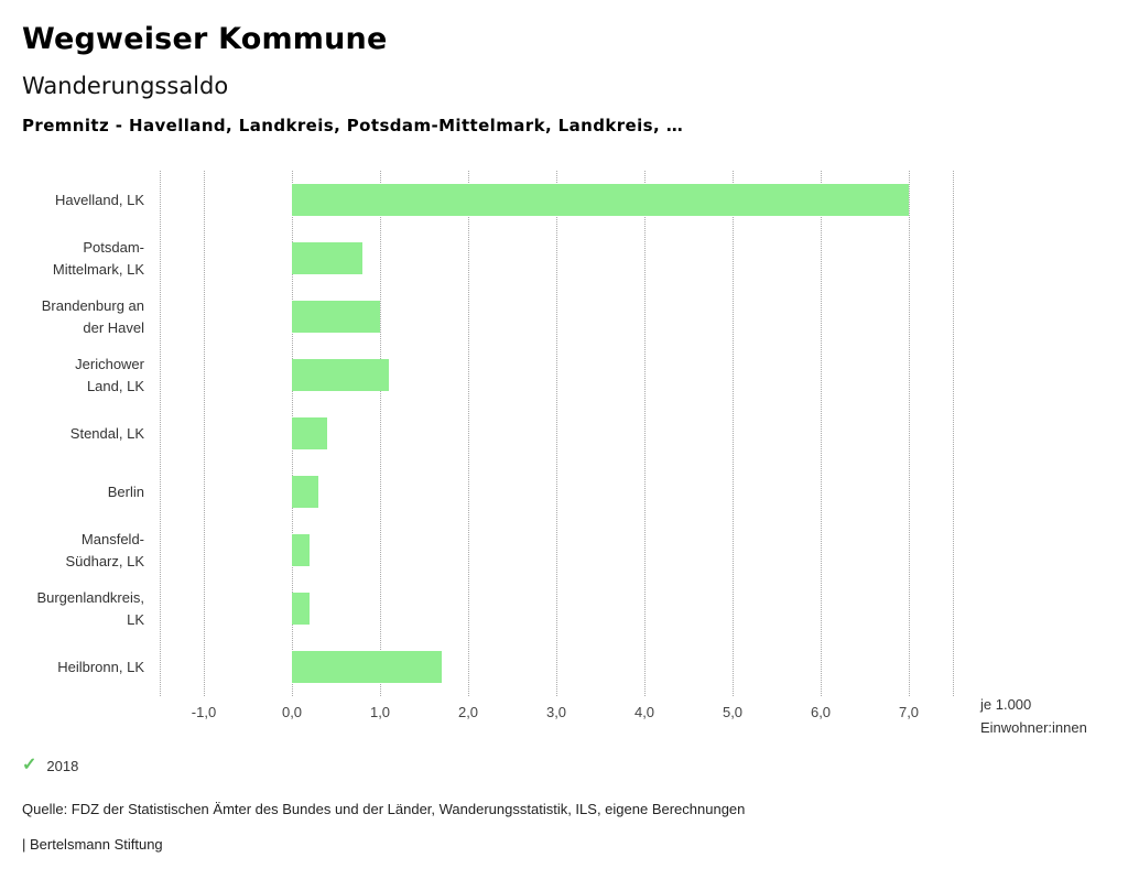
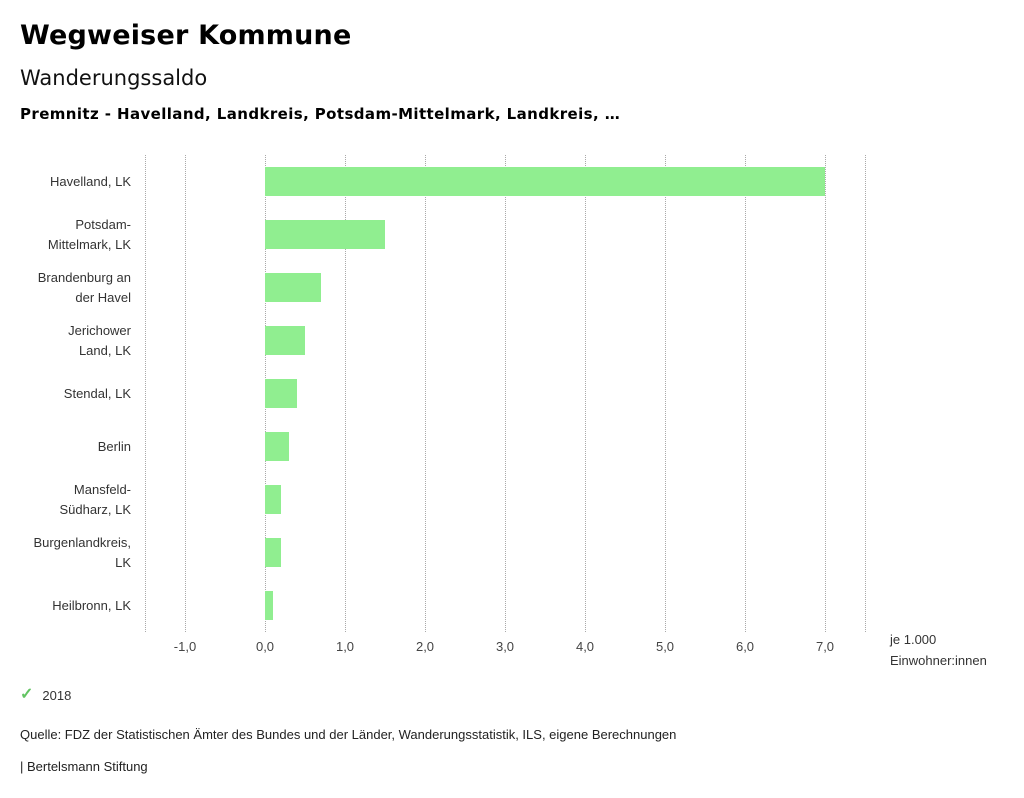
Potsdam-Mittelmark, LK: 0,8 -> 1,5
Brandenburg an der Havel: 1,0 -> 0,7
Jerichower Land, LK: 1,1 -> 0,5
Heilbronn, LK: 1,7 -> 0,1
